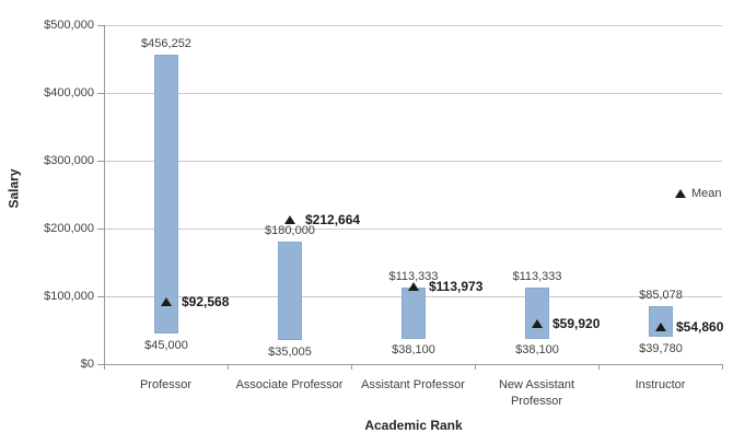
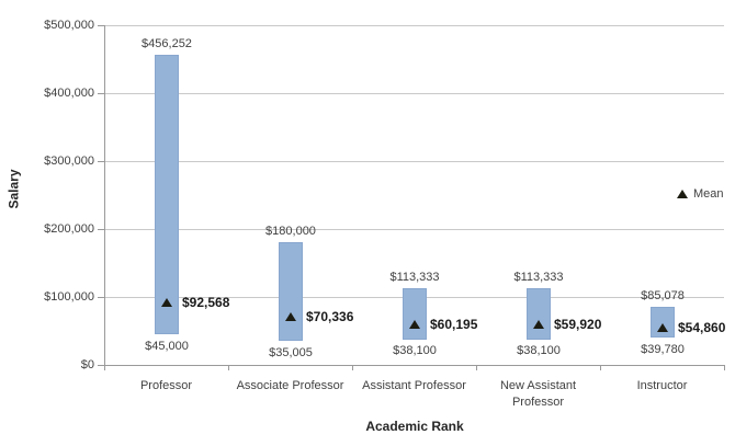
Mean/Associate Professor: $212,664 -> $70,336
Mean/Assistant Professor: $113,973 -> $60,195
